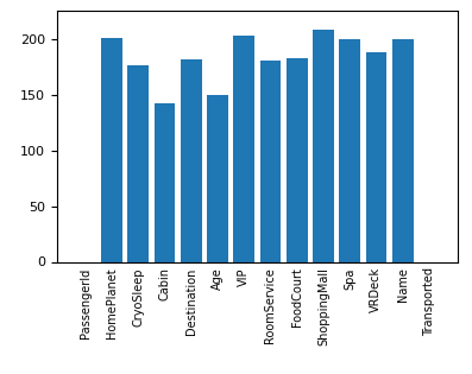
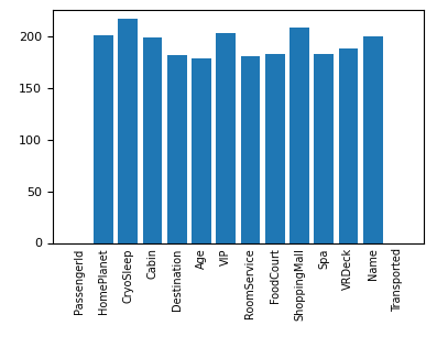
CryoSleep: 176 -> 217
Cabin: 142 -> 199
Age: 150 -> 179
Spa: 200 -> 183
